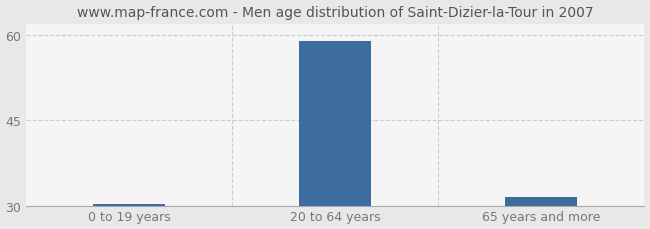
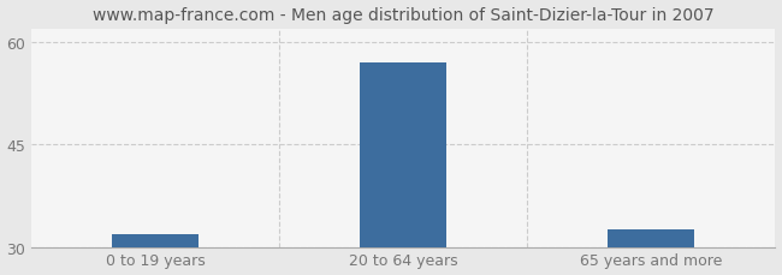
0 to 19 years: 30.3 -> 31.8
20 to 64 years: 59.0 -> 57.0
65 years and more: 31.5 -> 32.6
